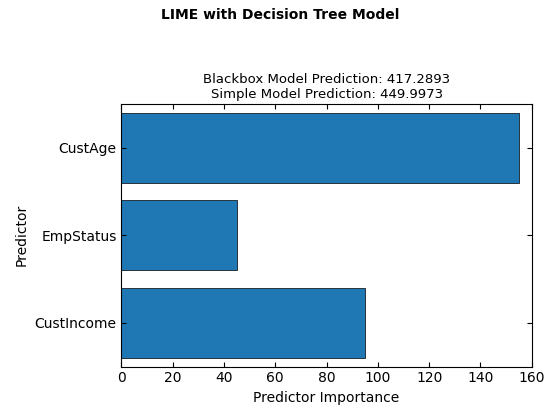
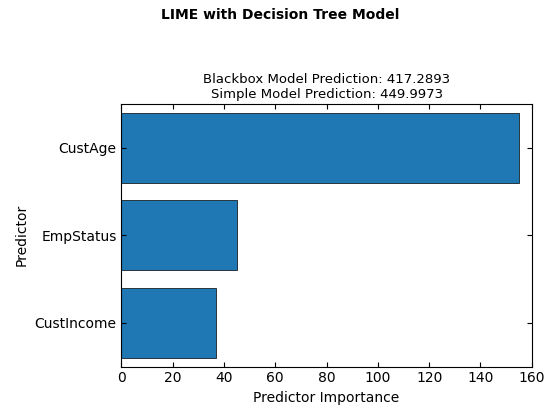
CustIncome: 95 -> 37
